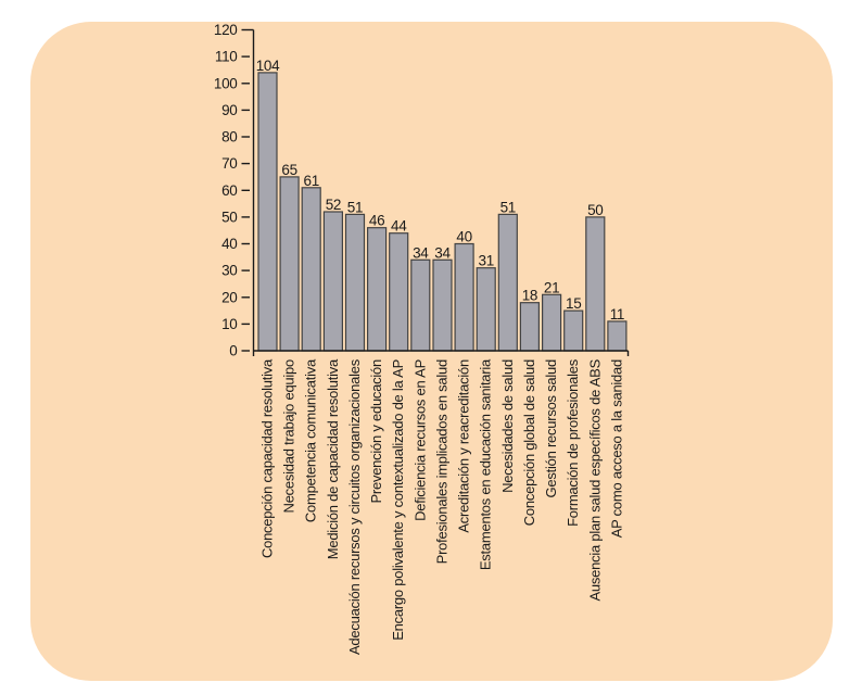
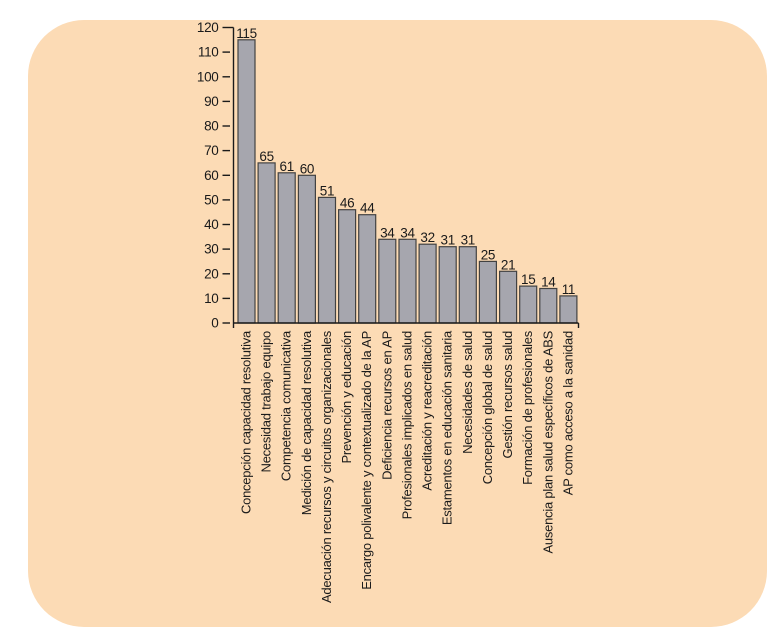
Concepción capacidad resolutiva: 104 -> 115
Medición de capacidad resolutiva: 52 -> 60
Acreditación y reacreditación: 40 -> 32
Necesidades de salud: 51 -> 31
Concepción global de salud: 18 -> 25
Ausencia plan salud específicos de ABS: 50 -> 14
